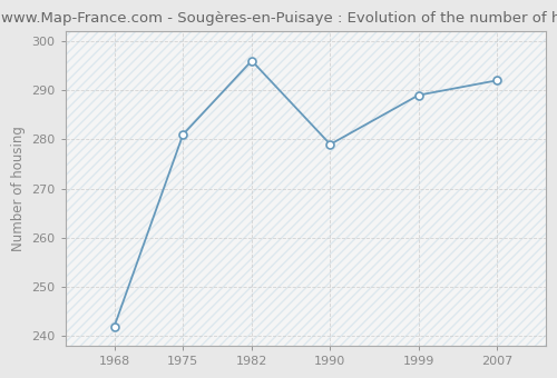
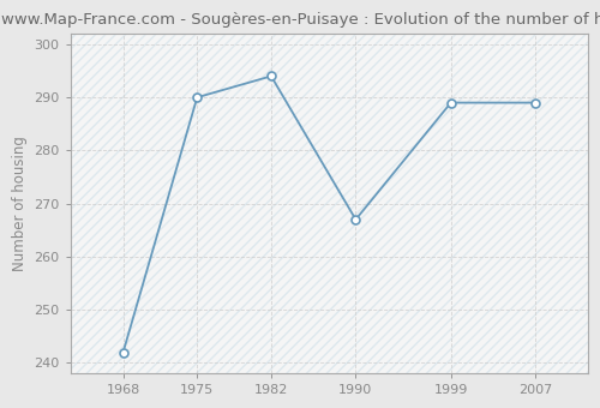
1975: 281 -> 290
1982: 296 -> 294
1990: 279 -> 267
2007: 292 -> 289
